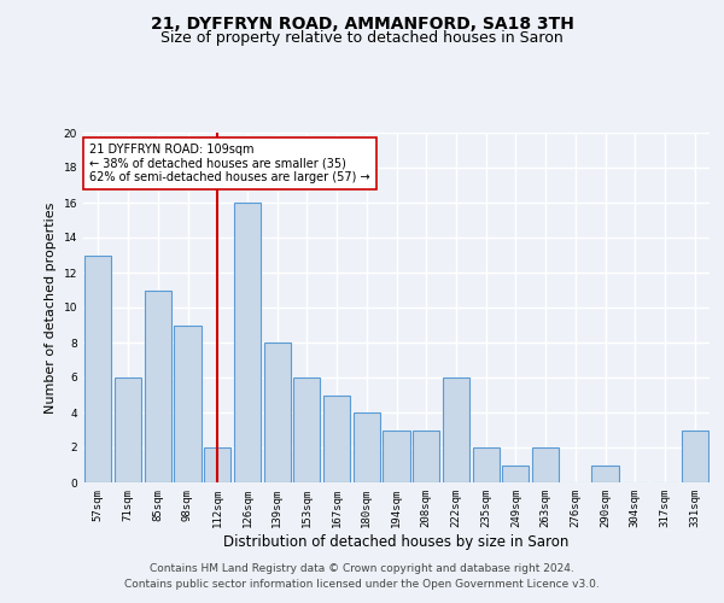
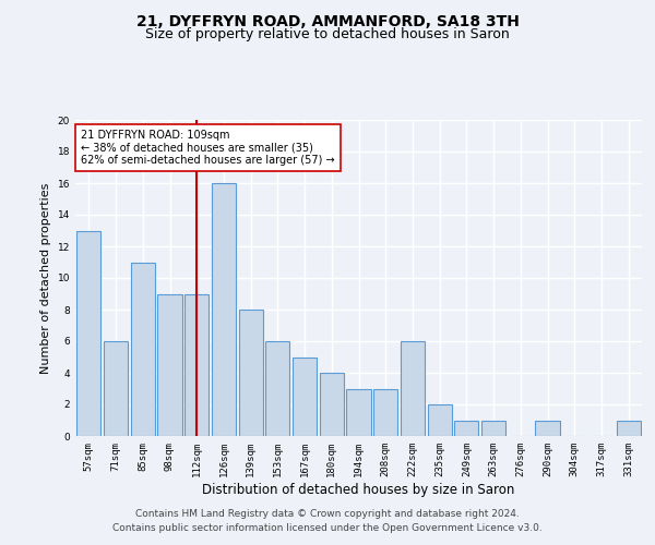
112sqm: 2 -> 9
263sqm: 2 -> 1
331sqm: 3 -> 1
